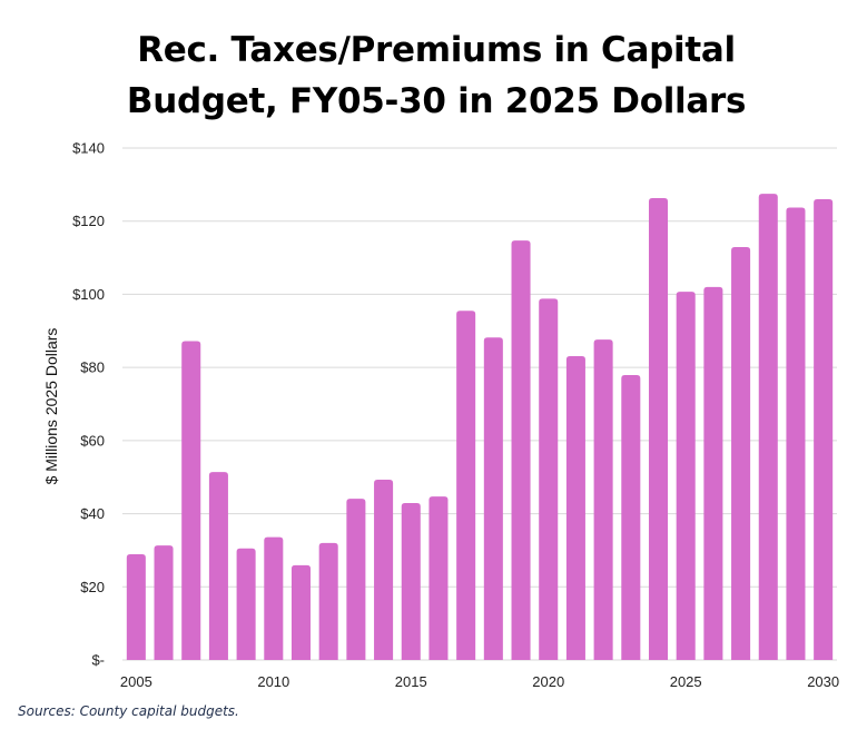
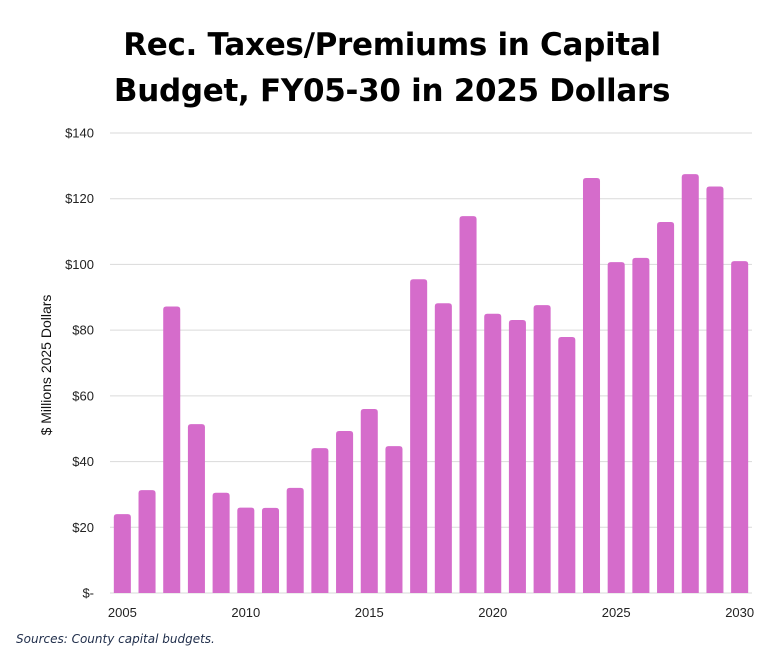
2005: $29 -> $24
2010: $34 -> $26
2015: $43 -> $56
2020: $99 -> $85
2030: $126 -> $101
